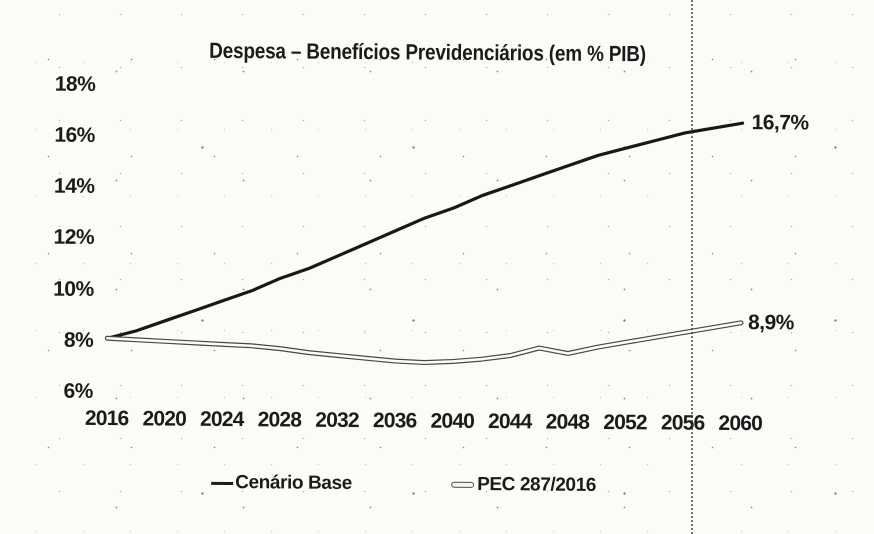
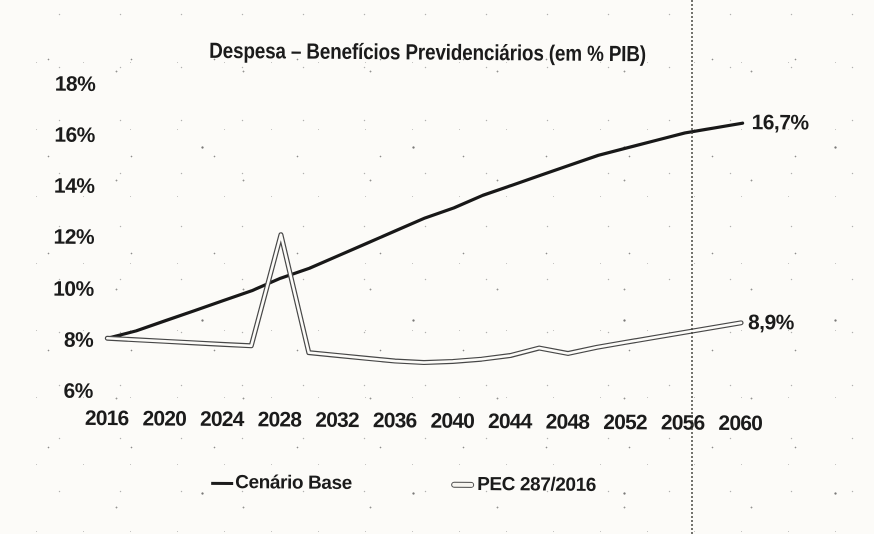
PEC 287/2016/2028: 7.8% -> 12.2%
